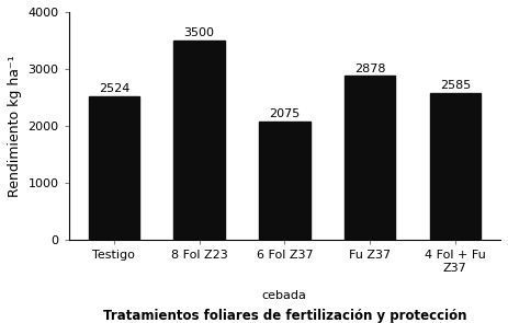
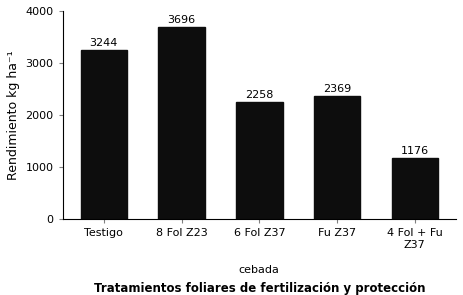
Testigo: 2524 -> 3244
8 Fol Z23: 3500 -> 3696
6 Fol Z37: 2075 -> 2258
Fu Z37: 2878 -> 2369
4 Fol + Fu Z37: 2585 -> 1176
